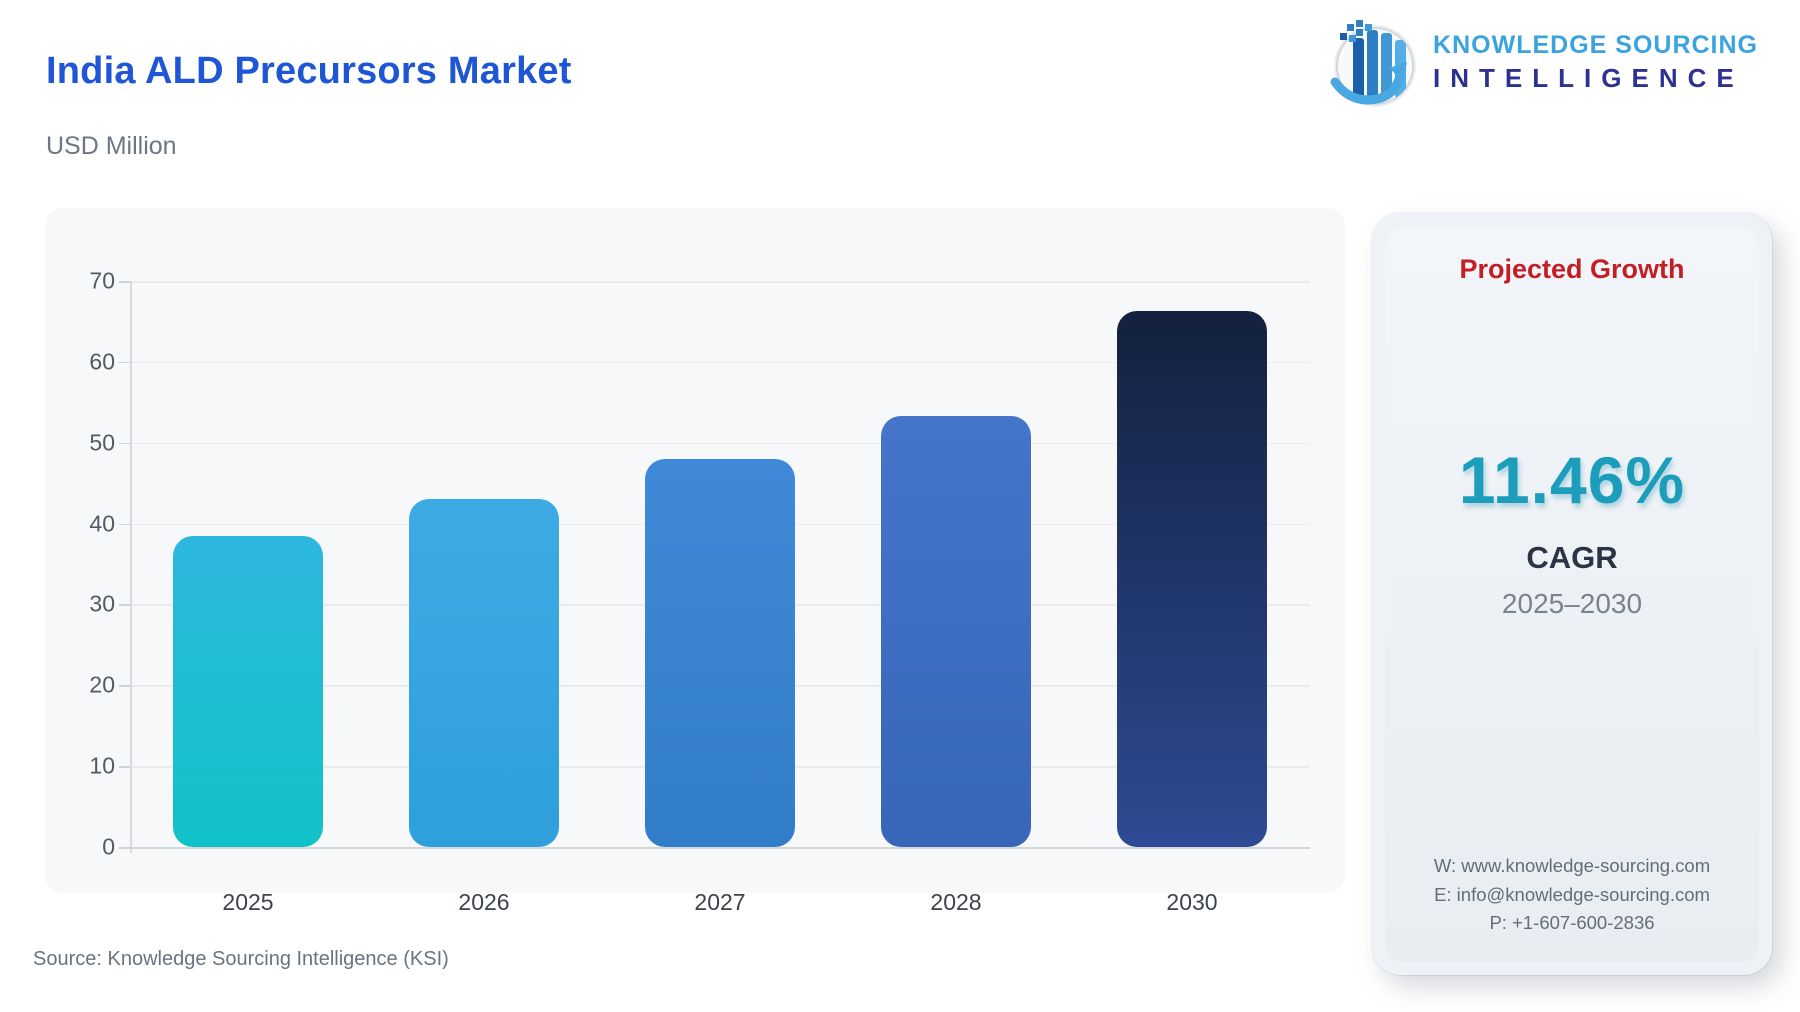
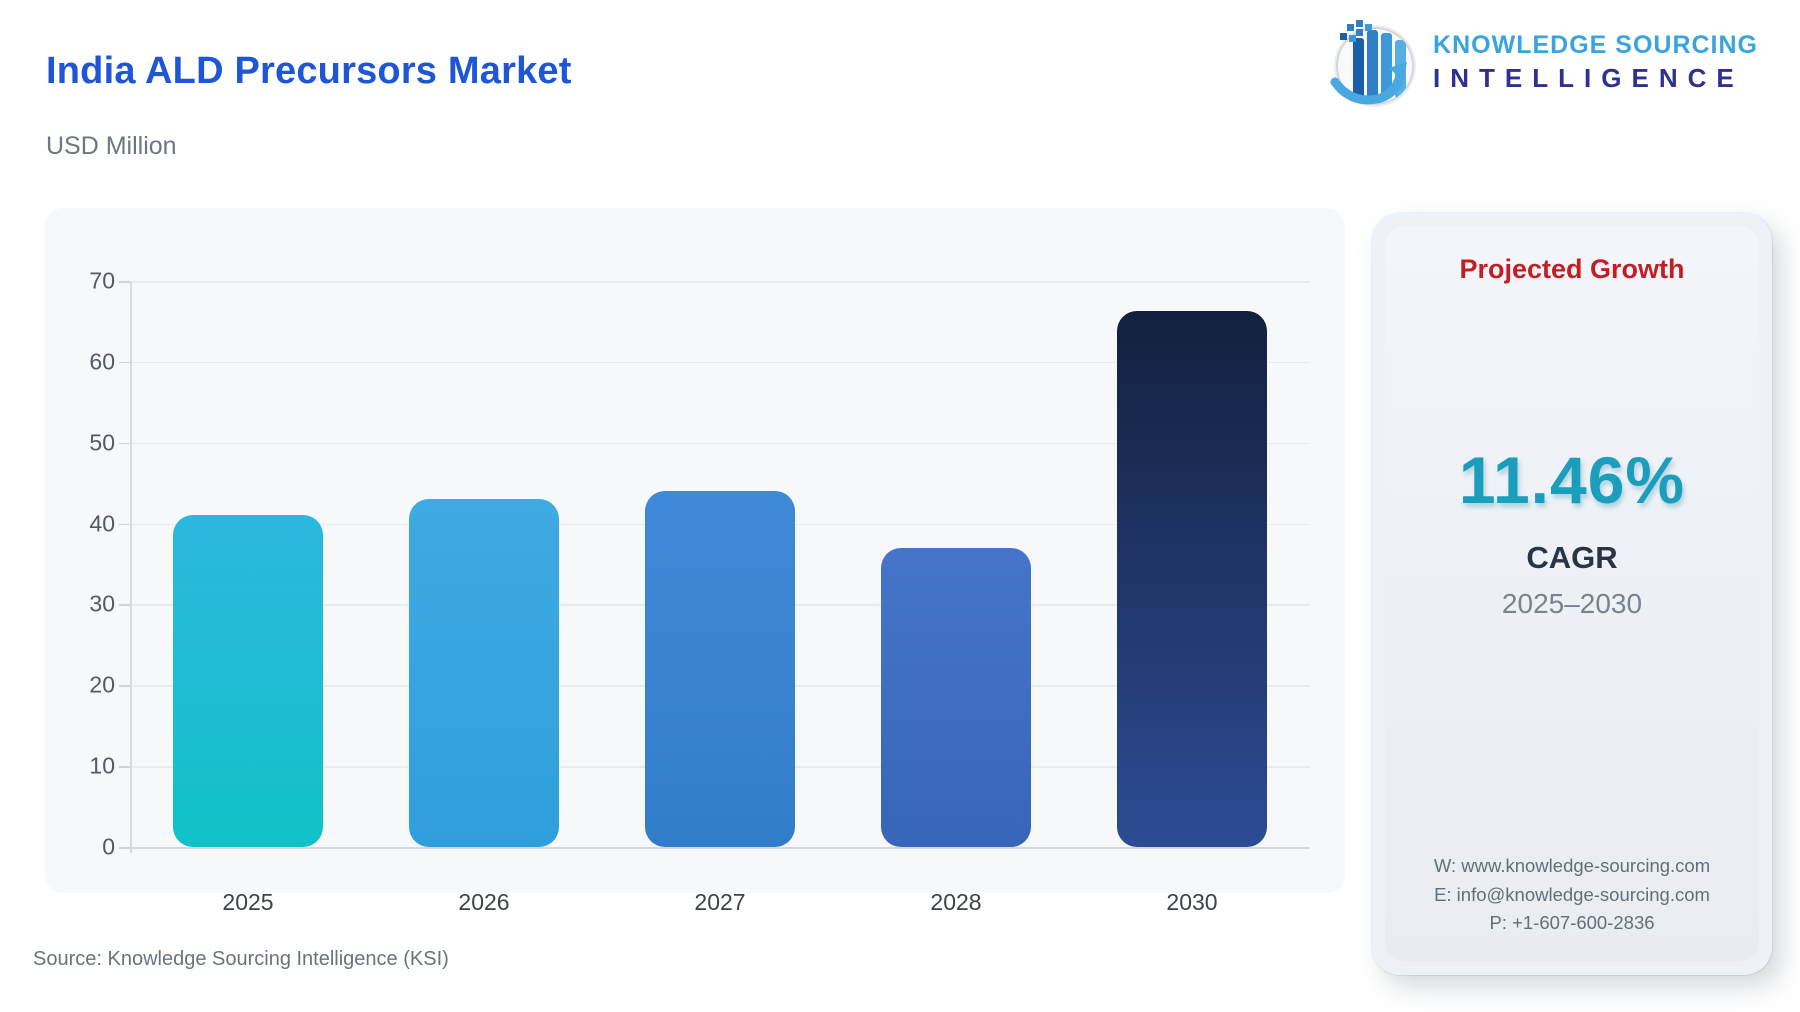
2025: 38 -> 41
2027: 48 -> 44
2028: 53 -> 37
